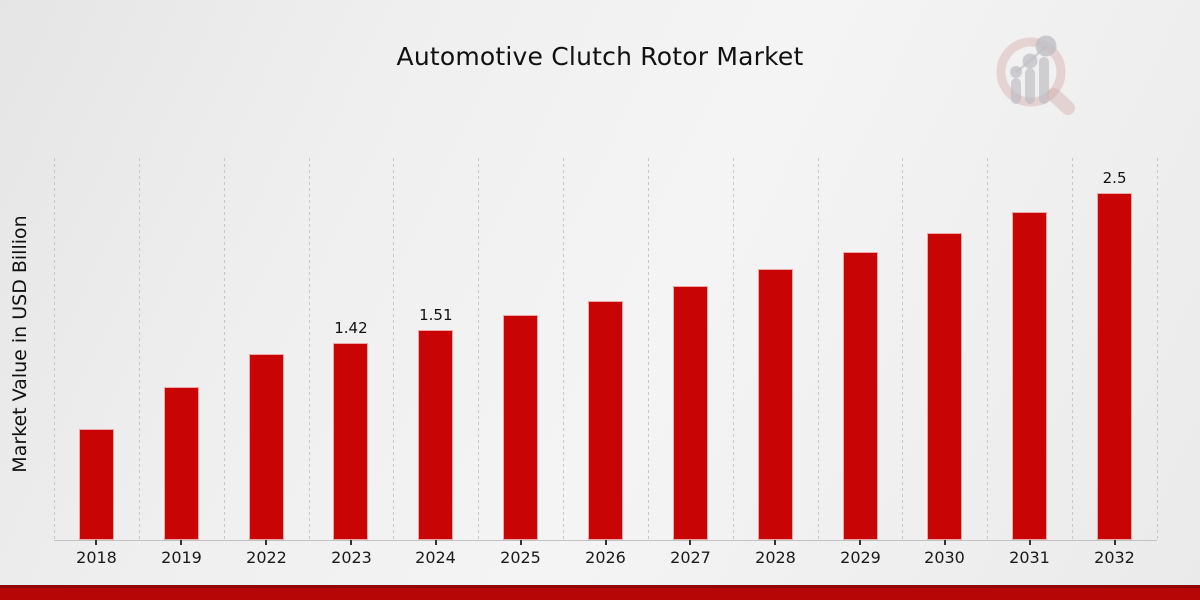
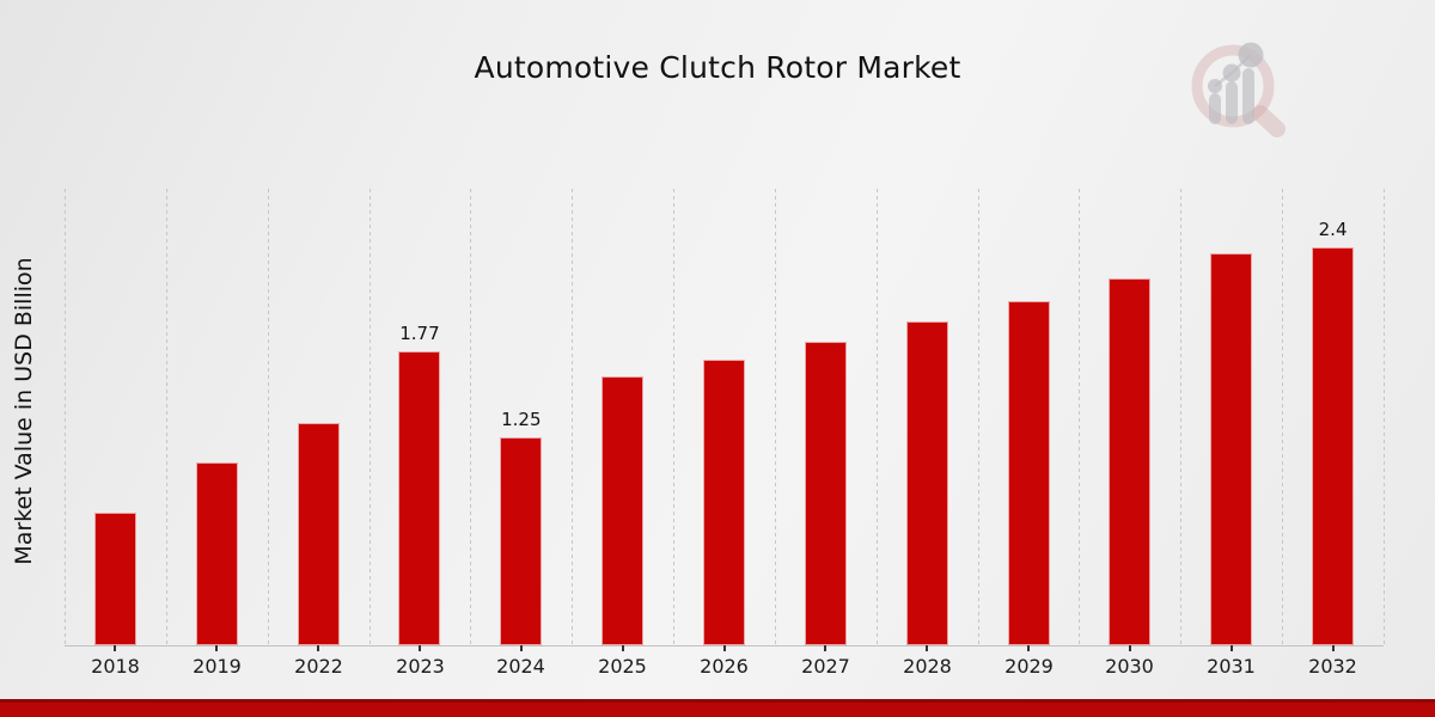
2023: 1.42 -> 1.77
2024: 1.51 -> 1.25
2032: 2.5 -> 2.4
